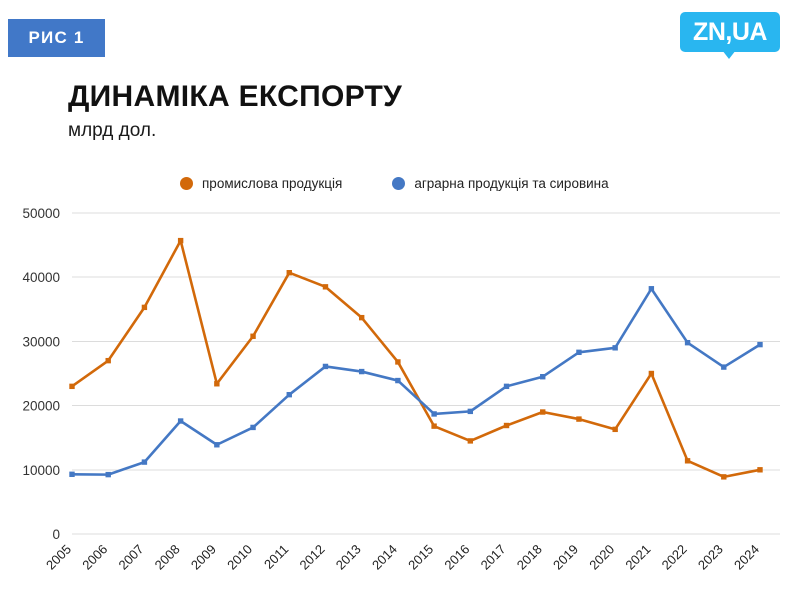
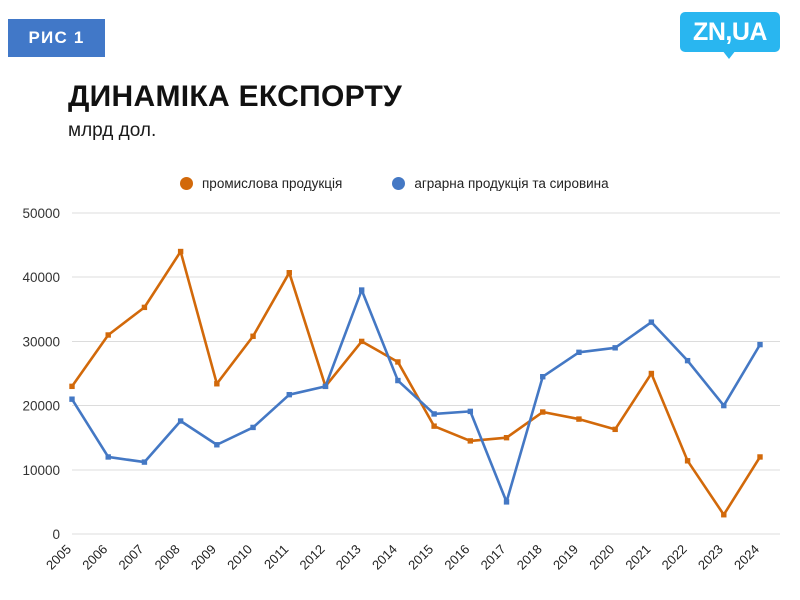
аграрна продукція та сировина/2005: 9000 -> 21000
промислова продукція/2006: 27000 -> 31000
аграрна продукція та сировина/2006: 9000 -> 12000
промислова продукція/2008: 46000 -> 44000
промислова продукція/2012: 38000 -> 23000
аграрна продукція та сировина/2012: 26000 -> 23000
промислова продукція/2013: 34000 -> 30000
аграрна продукція та сировина/2013: 25000 -> 38000
промислова продукція/2017: 17000 -> 15000
аграрна продукція та сировина/2017: 23000 -> 5000
аграрна продукція та сировина/2021: 38000 -> 33000
аграрна продукція та сировина/2022: 30000 -> 27000
промислова продукція/2023: 9000 -> 3000
аграрна продукція та сировина/2023: 26000 -> 20000
промислова продукція/2024: 10000 -> 12000
